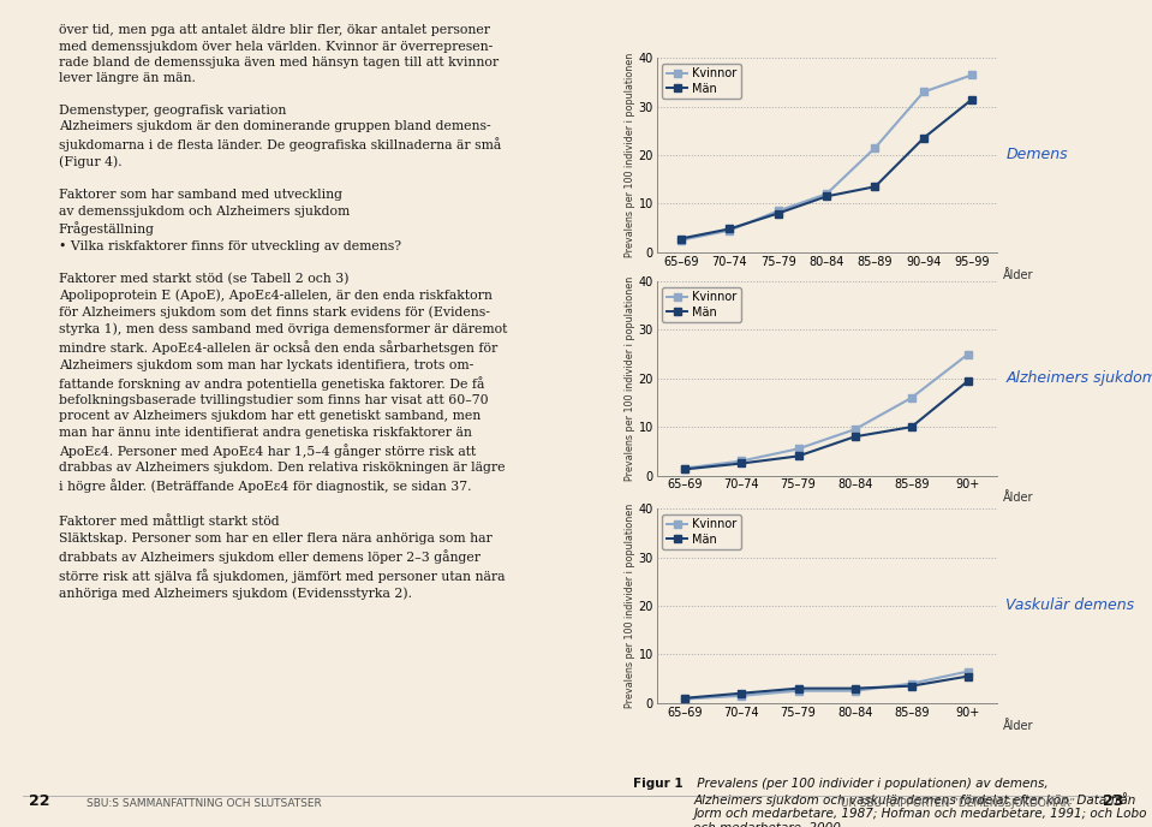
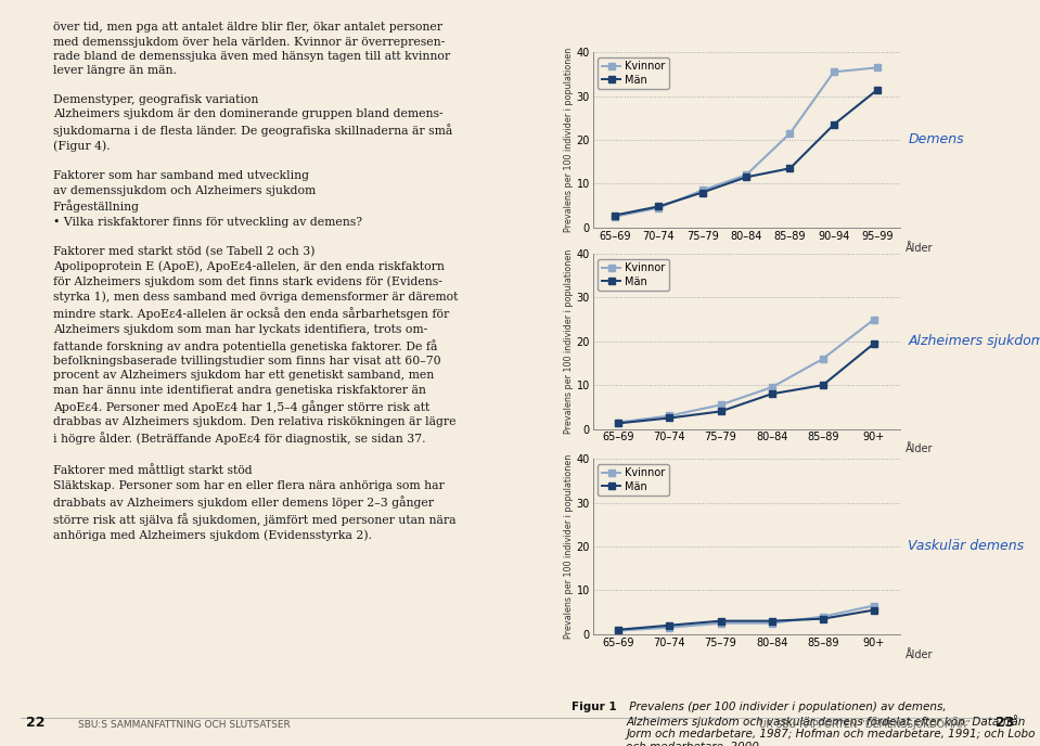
Kvinnor/90–94: 33.0 -> 35.5
